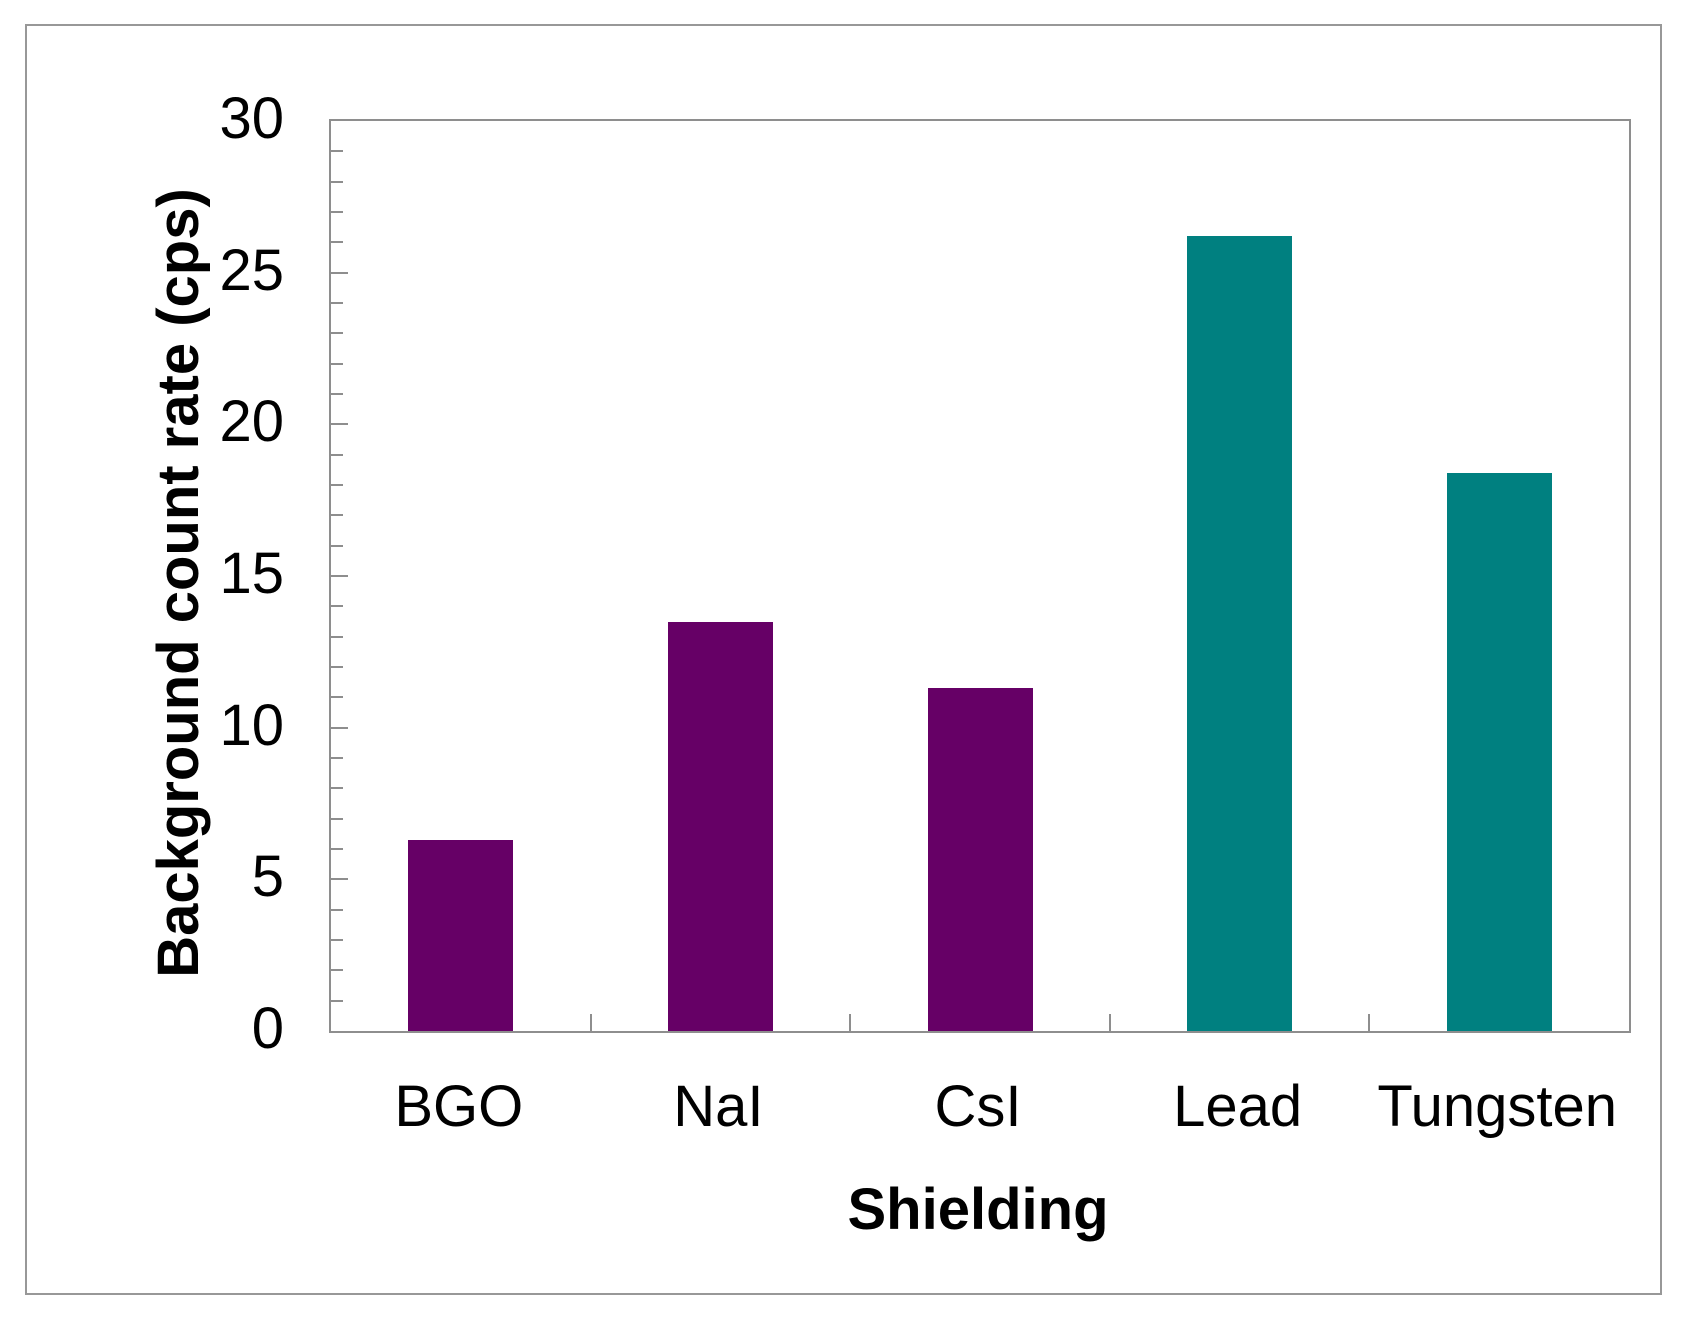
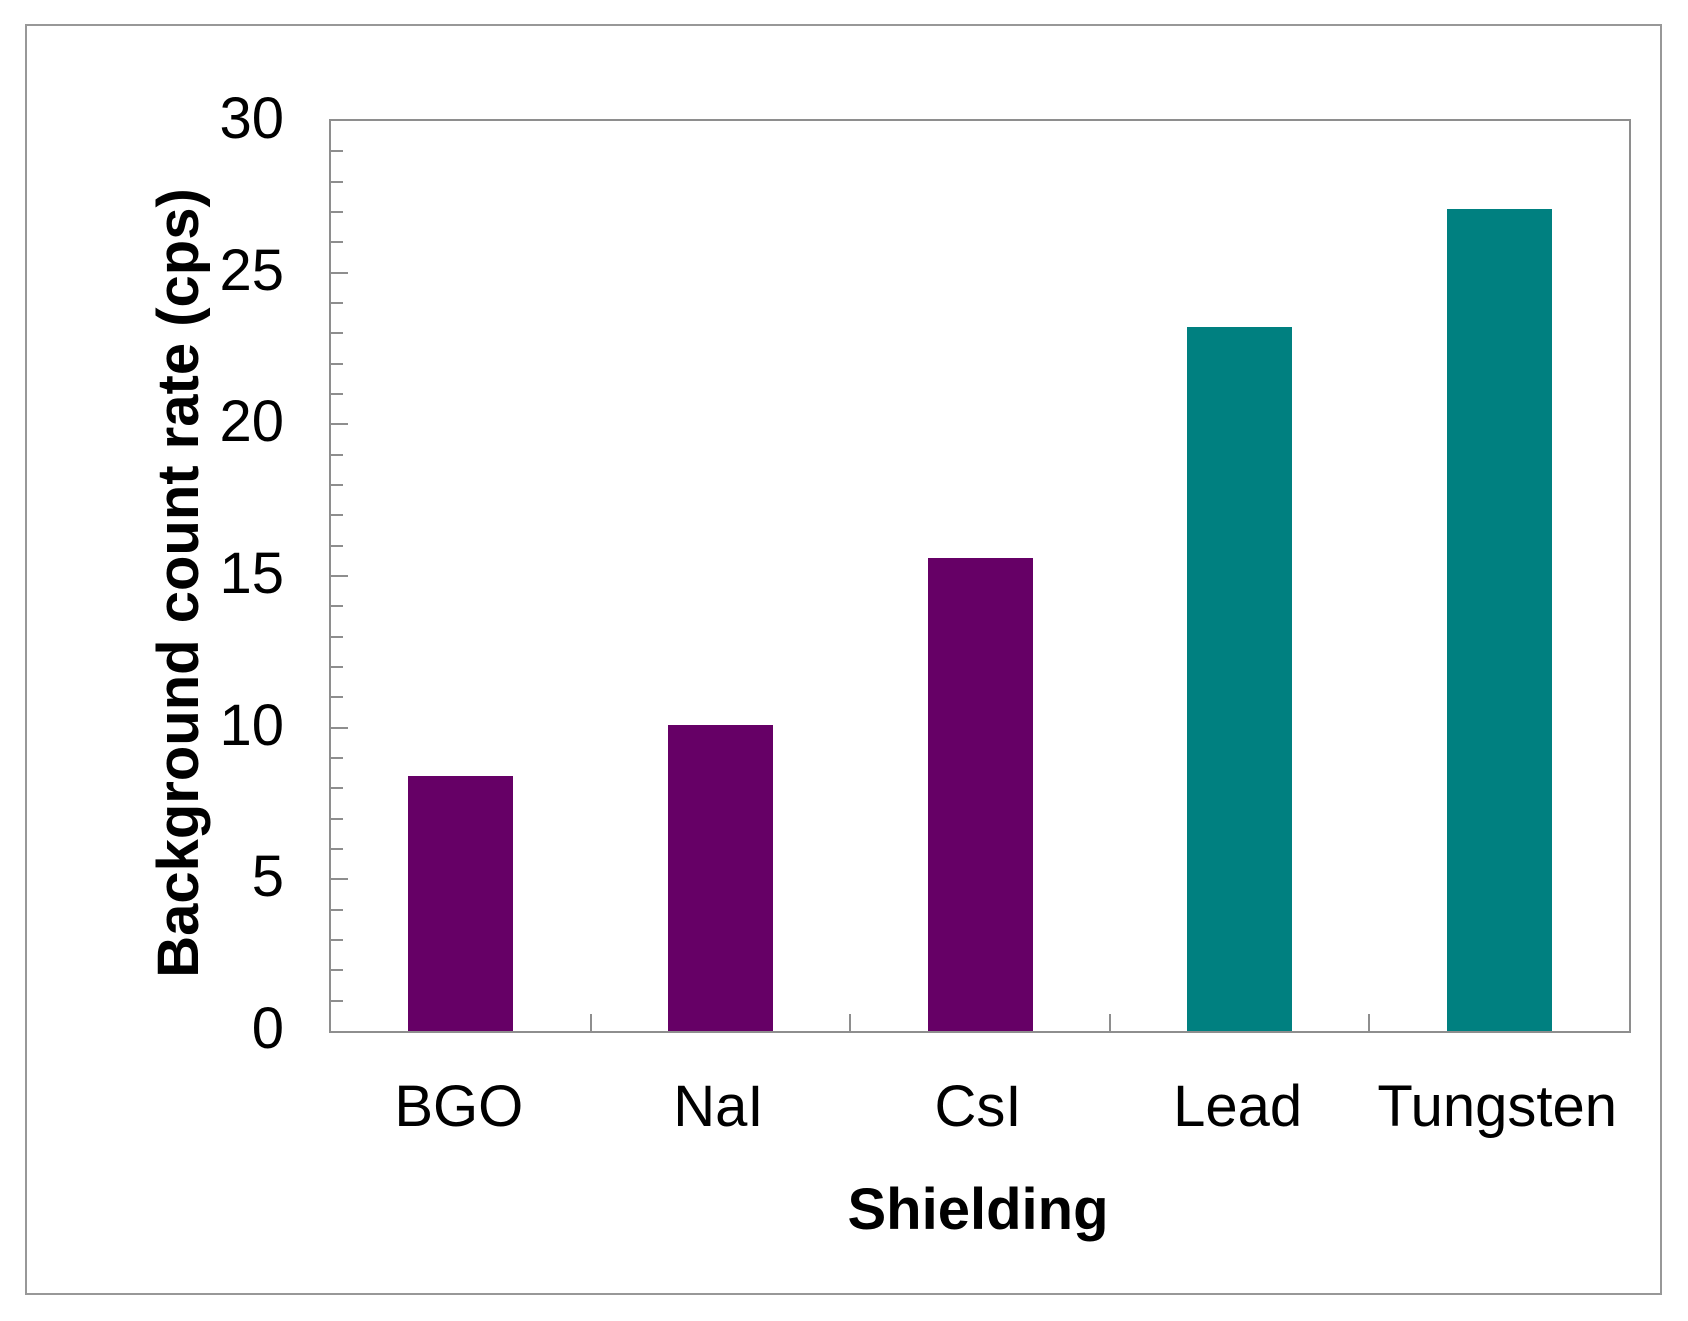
BGO: 6.3 -> 8.4
NaI: 13.5 -> 10.1
CsI: 11.3 -> 15.6
Lead: 26.2 -> 23.2
Tungsten: 18.4 -> 27.1
